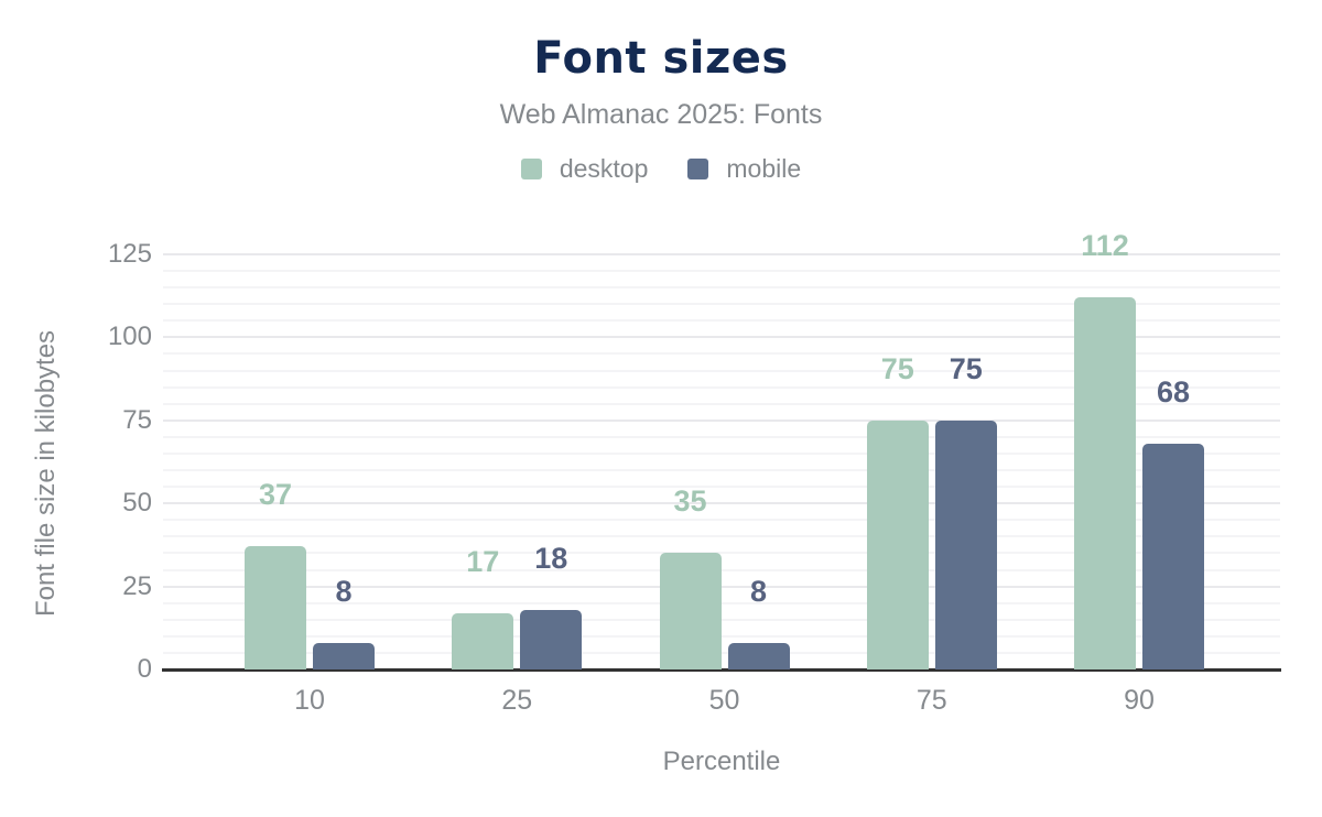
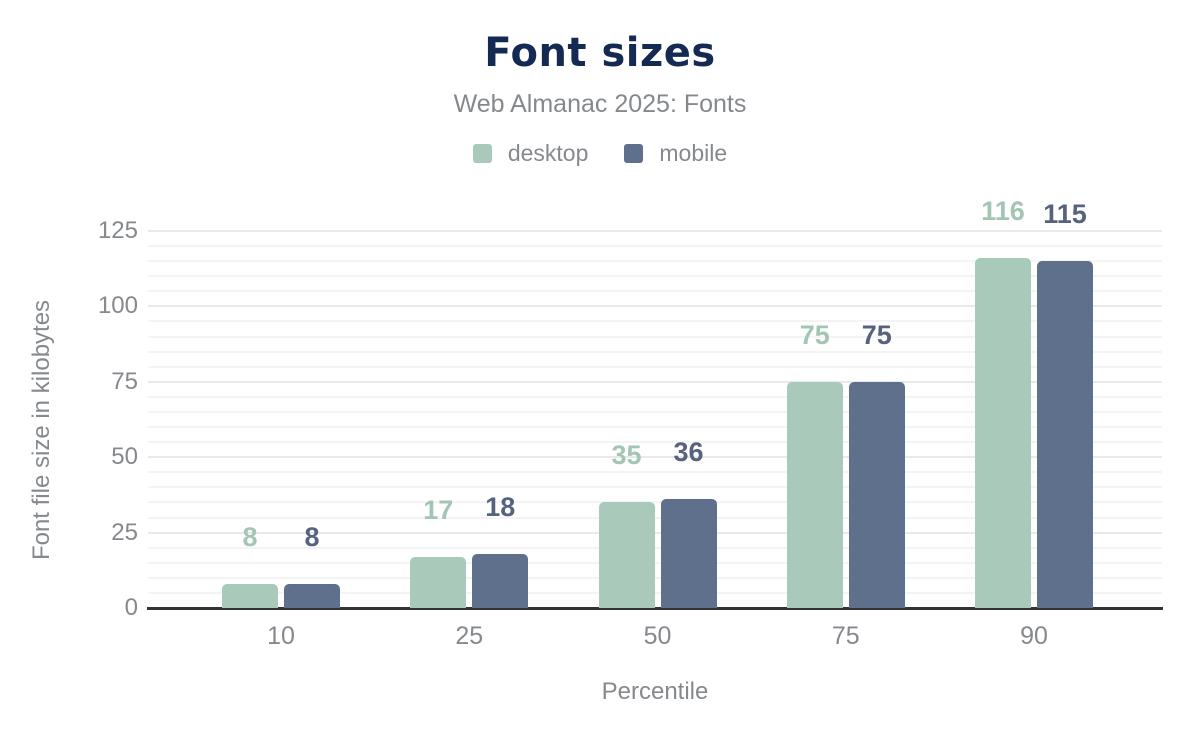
desktop/10: 37 -> 8
mobile/50: 8 -> 36
desktop/90: 112 -> 116
mobile/90: 68 -> 115
